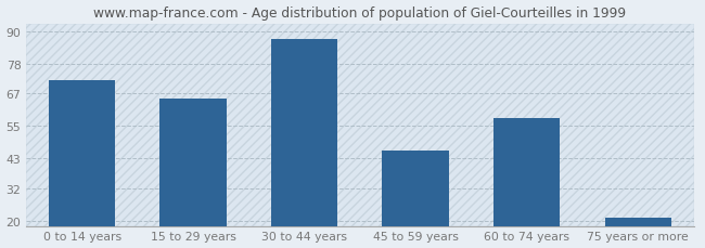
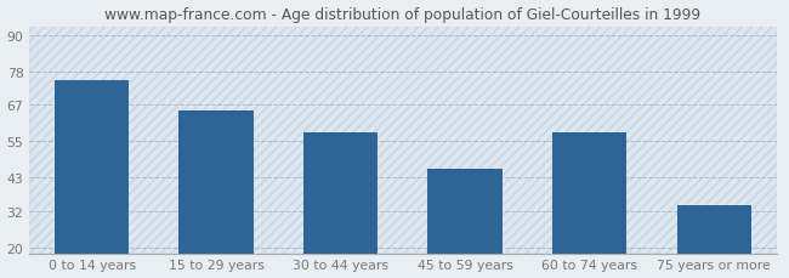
0 to 14 years: 72 -> 75
30 to 44 years: 87 -> 58
75 years or more: 21 -> 34
